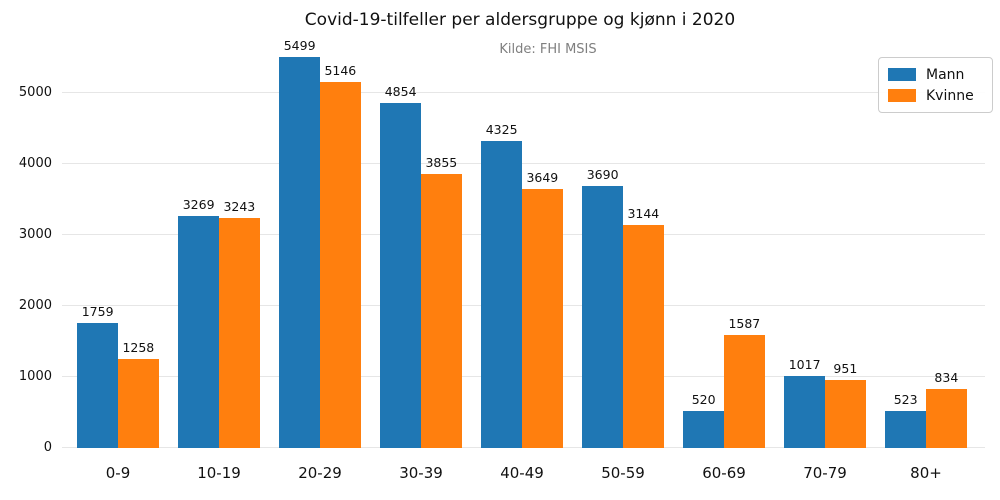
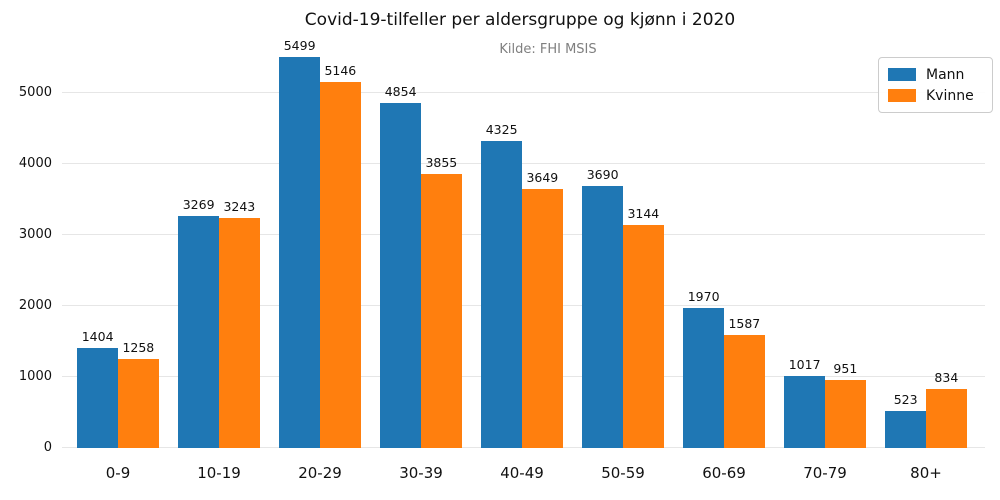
Mann/0-9: 1759 -> 1404
Mann/60-69: 520 -> 1970
